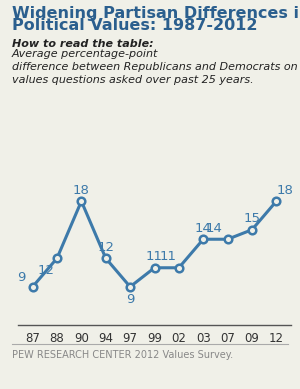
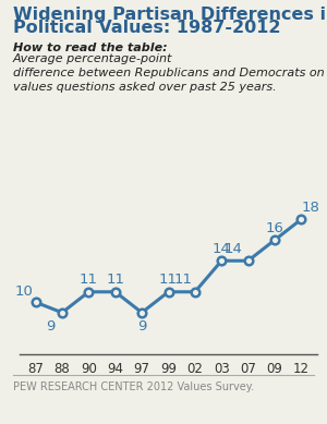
87: 9 -> 10
88: 12 -> 9
90: 18 -> 11
94: 12 -> 11
09: 15 -> 16
